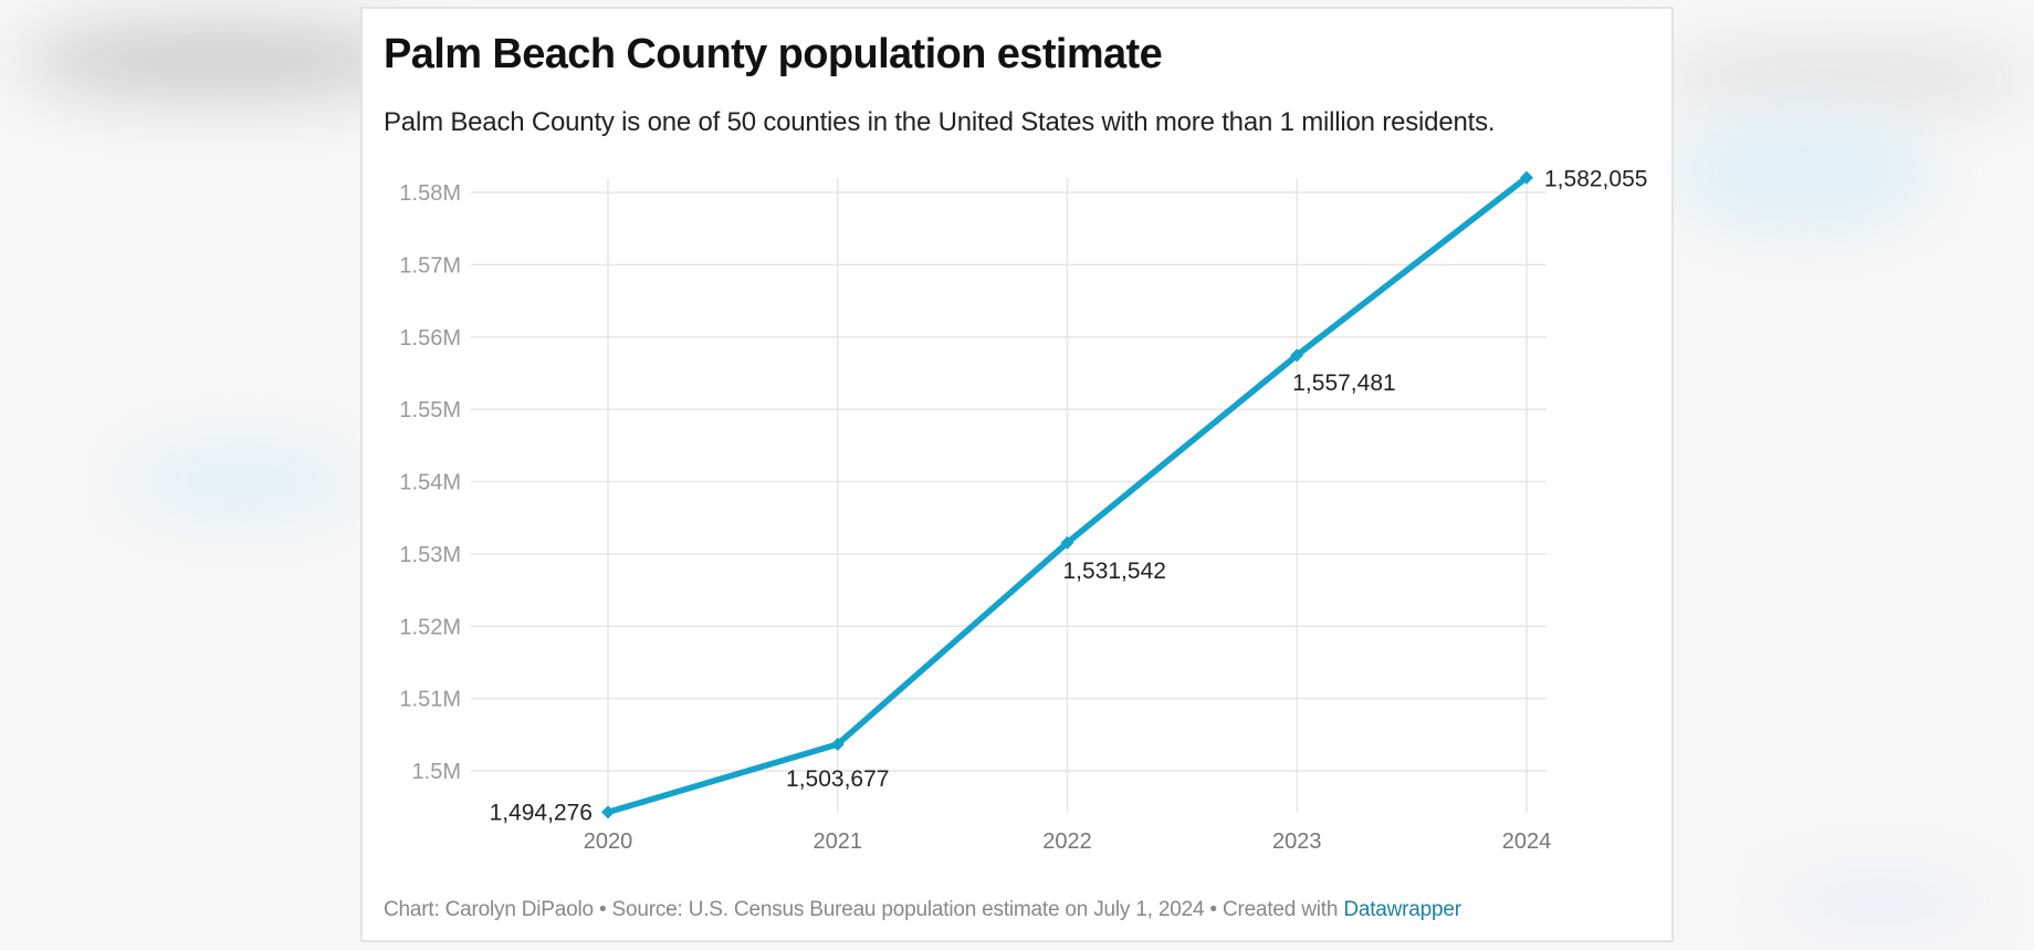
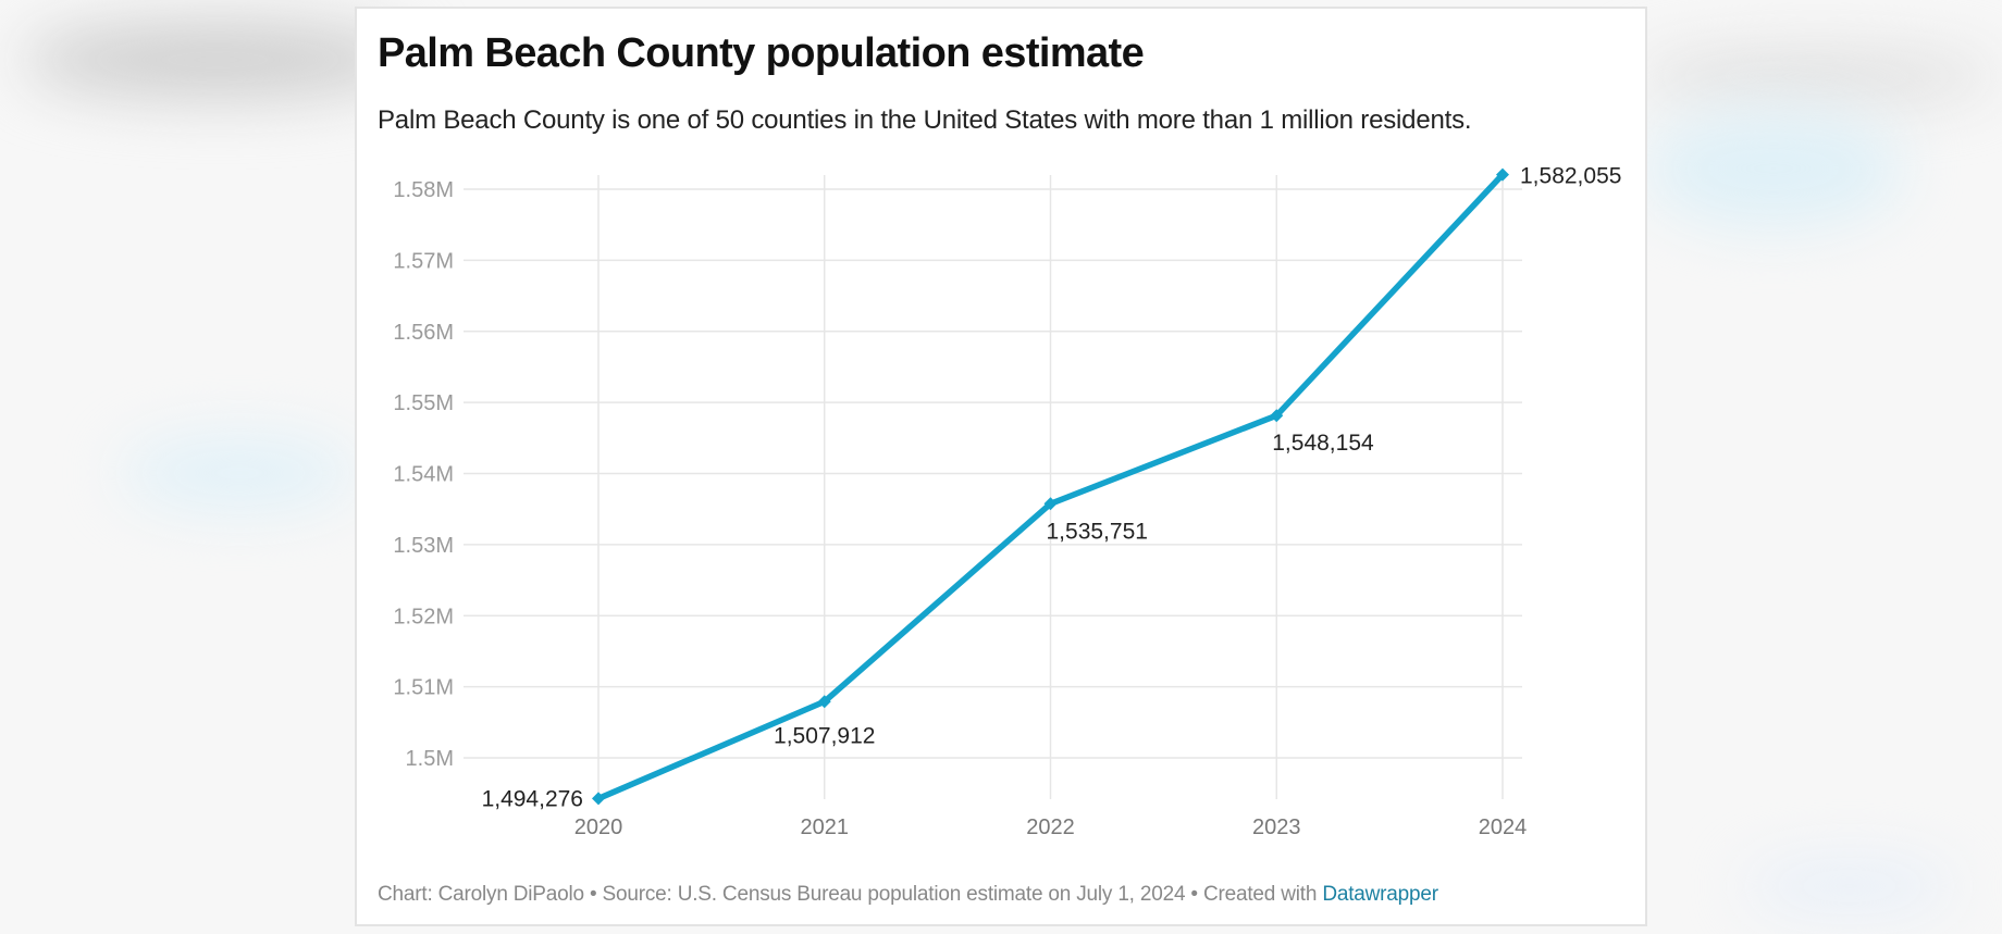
2021: 1,503,677 -> 1,507,912
2022: 1,531,542 -> 1,535,751
2023: 1,557,481 -> 1,548,154
